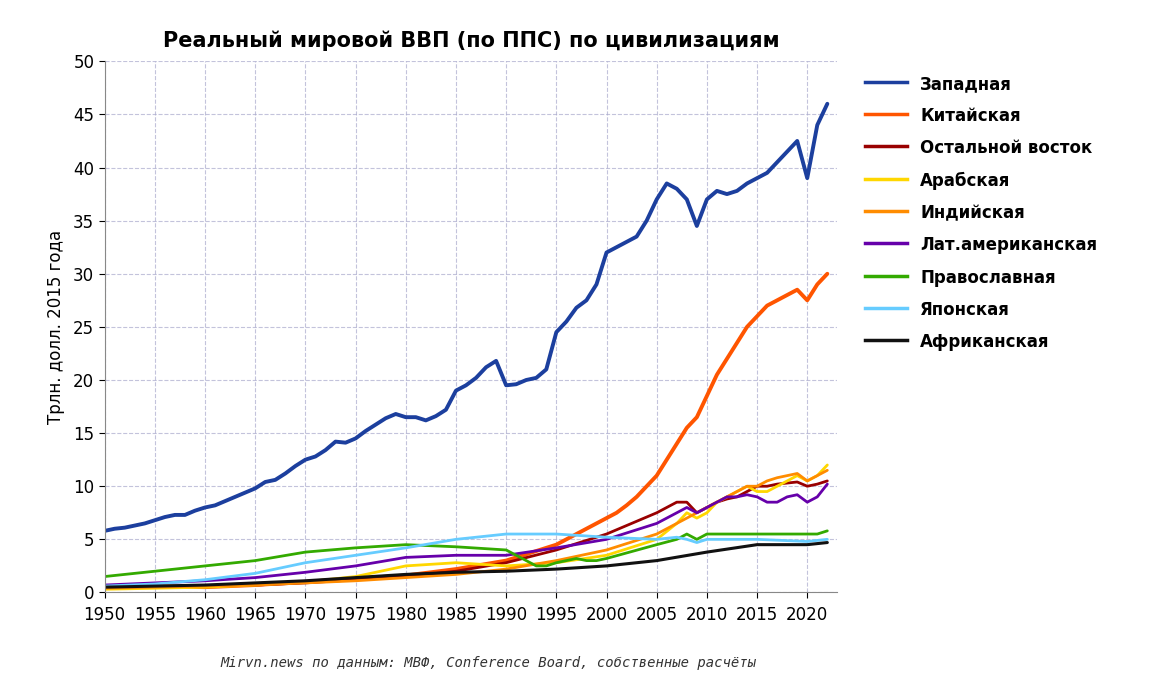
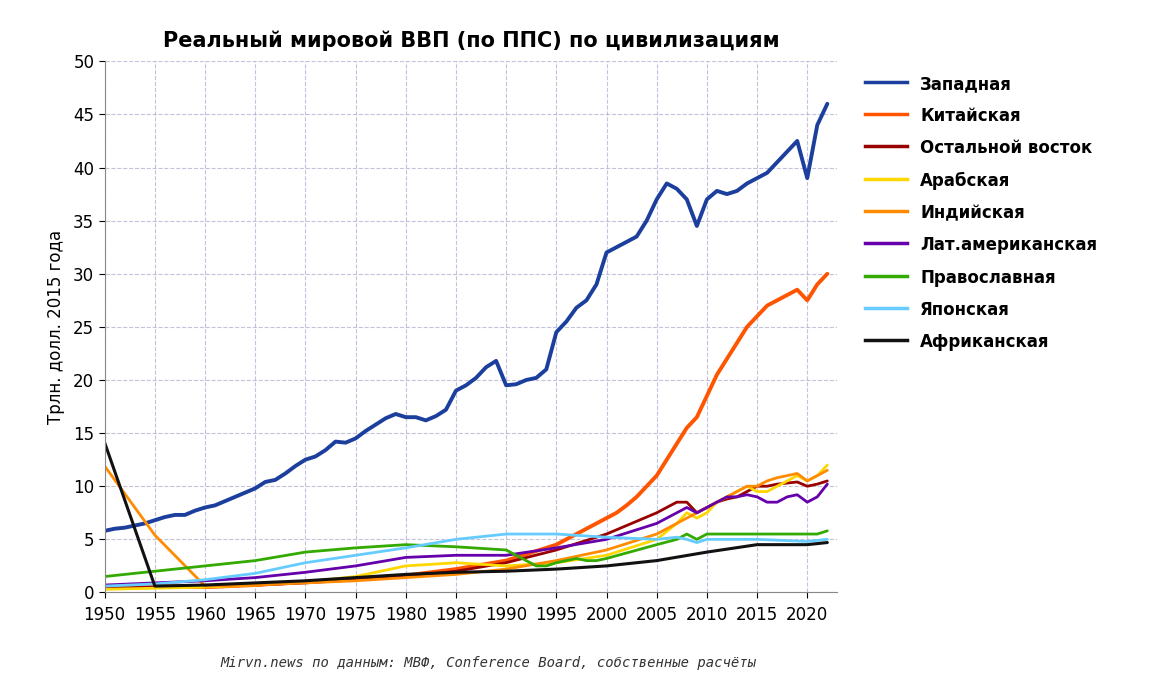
Индийская/1950: 0.4 -> 11.9
Африканская/1950: 0.5 -> 14.1
Индийская/1955: 0.5 -> 5.4
